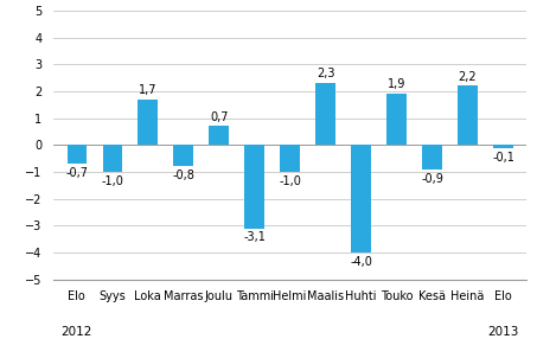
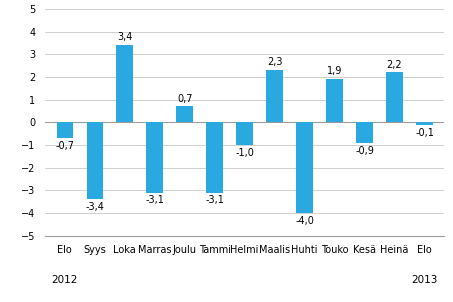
Syys: -1,0 -> -3,4
Loka: 1,7 -> 3,4
Marras: -0,8 -> -3,1
